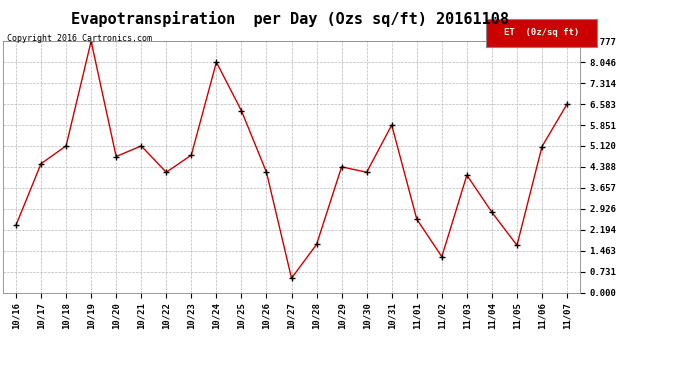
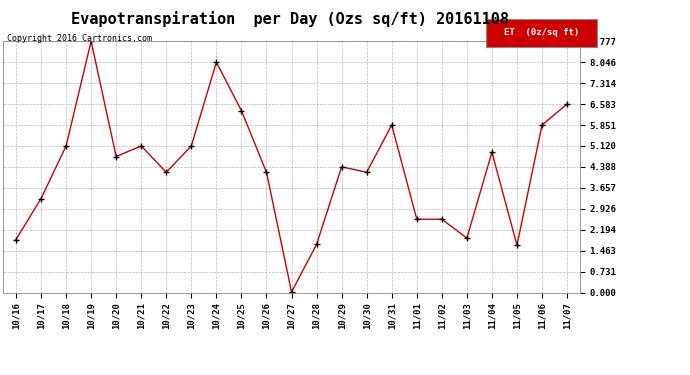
10/16: 2.35 -> 1.85
10/17: 4.50 -> 3.28
10/23: 4.80 -> 5.12
10/27: 0.50 -> 0.02
11/02: 1.25 -> 2.56
11/03: 4.10 -> 1.90
11/04: 2.80 -> 4.90
11/06: 5.10 -> 5.85
